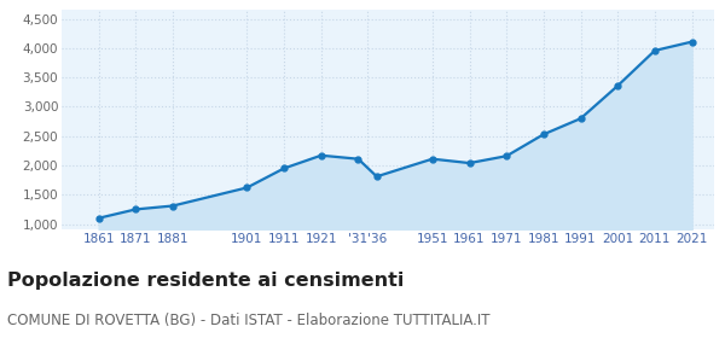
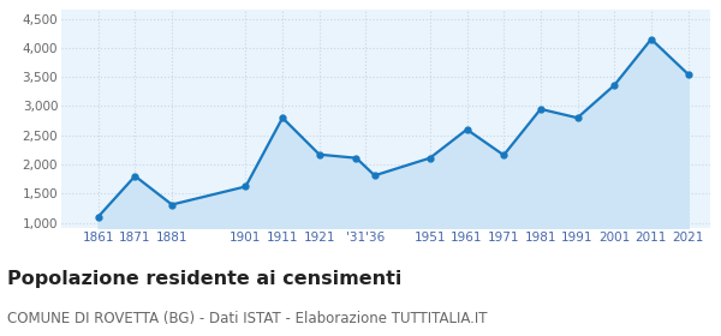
1871: 1,250 -> 1,800
1911: 1,950 -> 2,800
1961: 2,040 -> 2,600
1981: 2,530 -> 2,950
2011: 3,960 -> 4,150
2021: 4,110 -> 3,550
